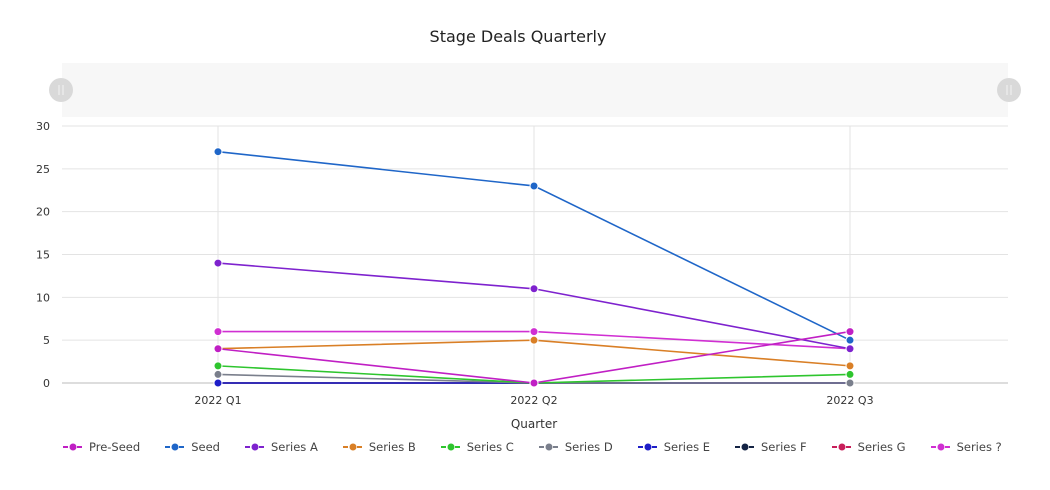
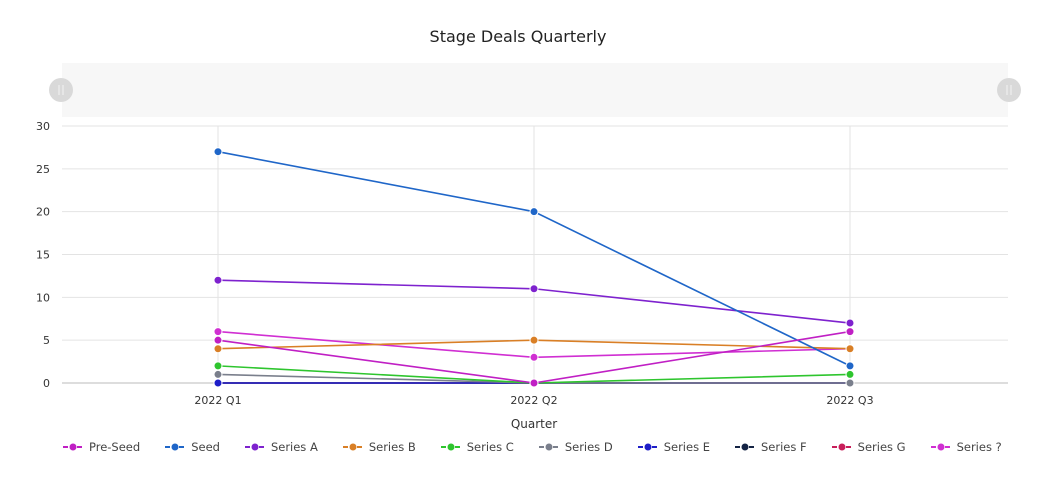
Pre-Seed/2022 Q1: 4 -> 5
Series A/2022 Q1: 14 -> 12
Seed/2022 Q2: 23 -> 20
Series ?/2022 Q2: 6 -> 3
Seed/2022 Q3: 5 -> 2
Series A/2022 Q3: 4 -> 7
Series B/2022 Q3: 2 -> 4
